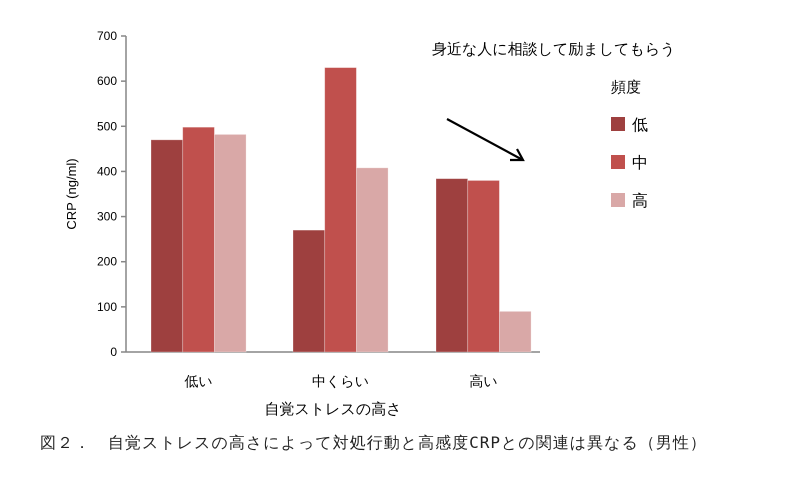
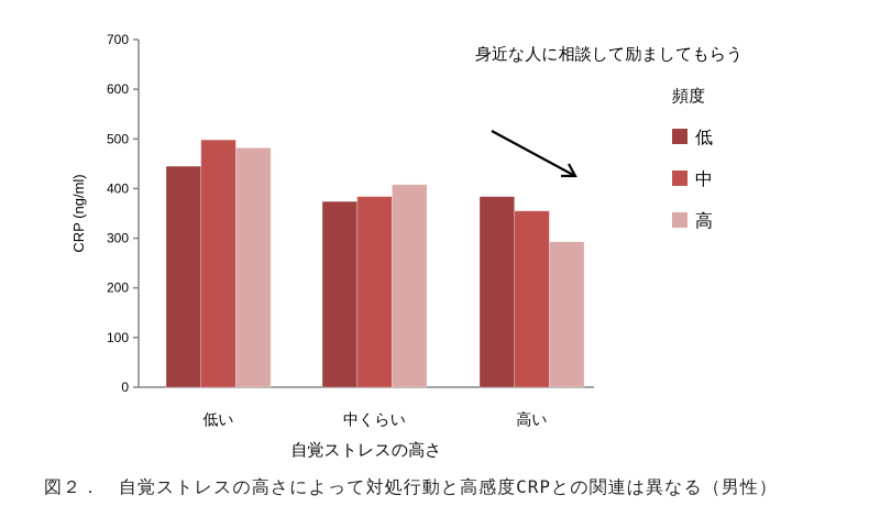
低/低い: 470 -> 440
低/中くらい: 270 -> 370
中/中くらい: 630 -> 380
中/高い: 380 -> 360
高/高い: 90 -> 290
